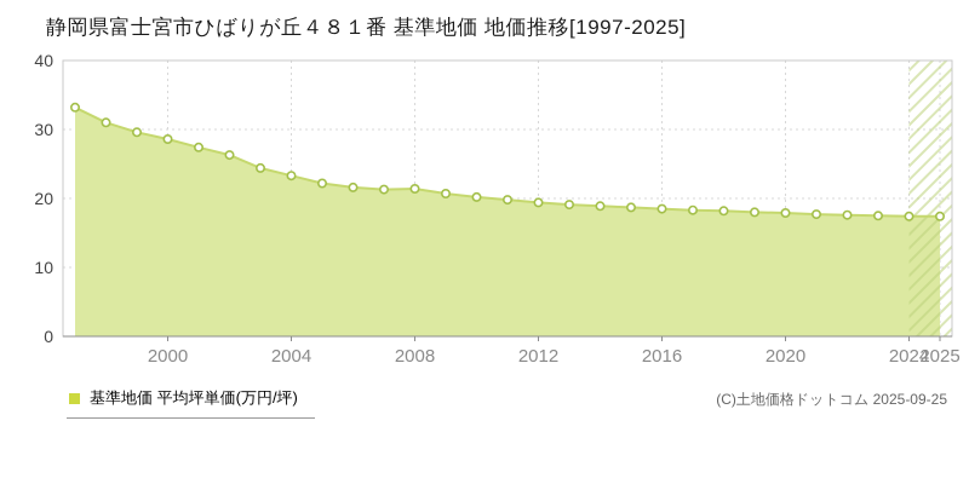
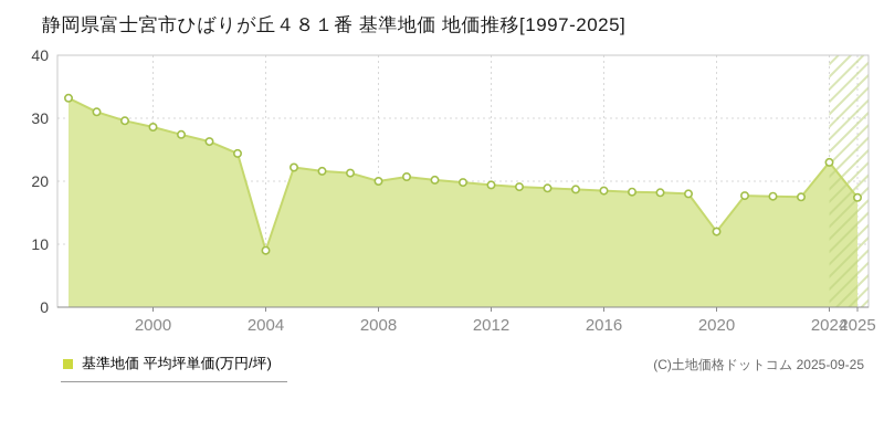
2004: 23 -> 9
2008: 21 -> 20
2020: 18 -> 12
2024: 17 -> 23
